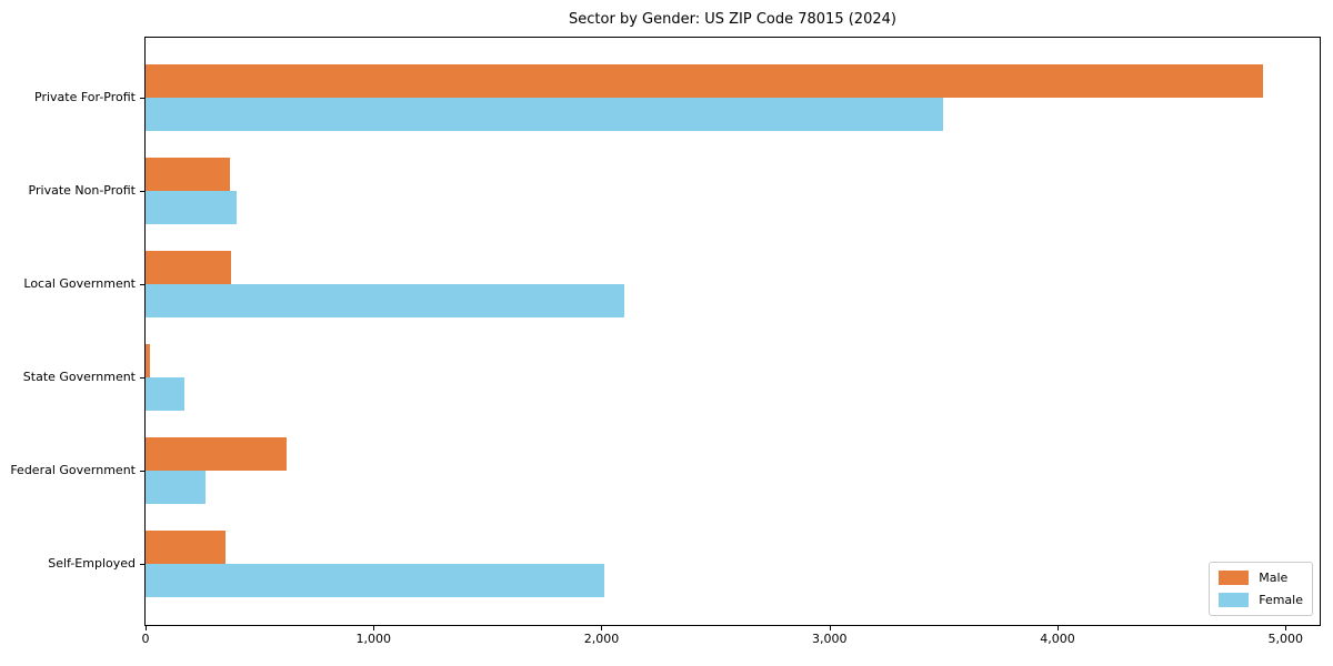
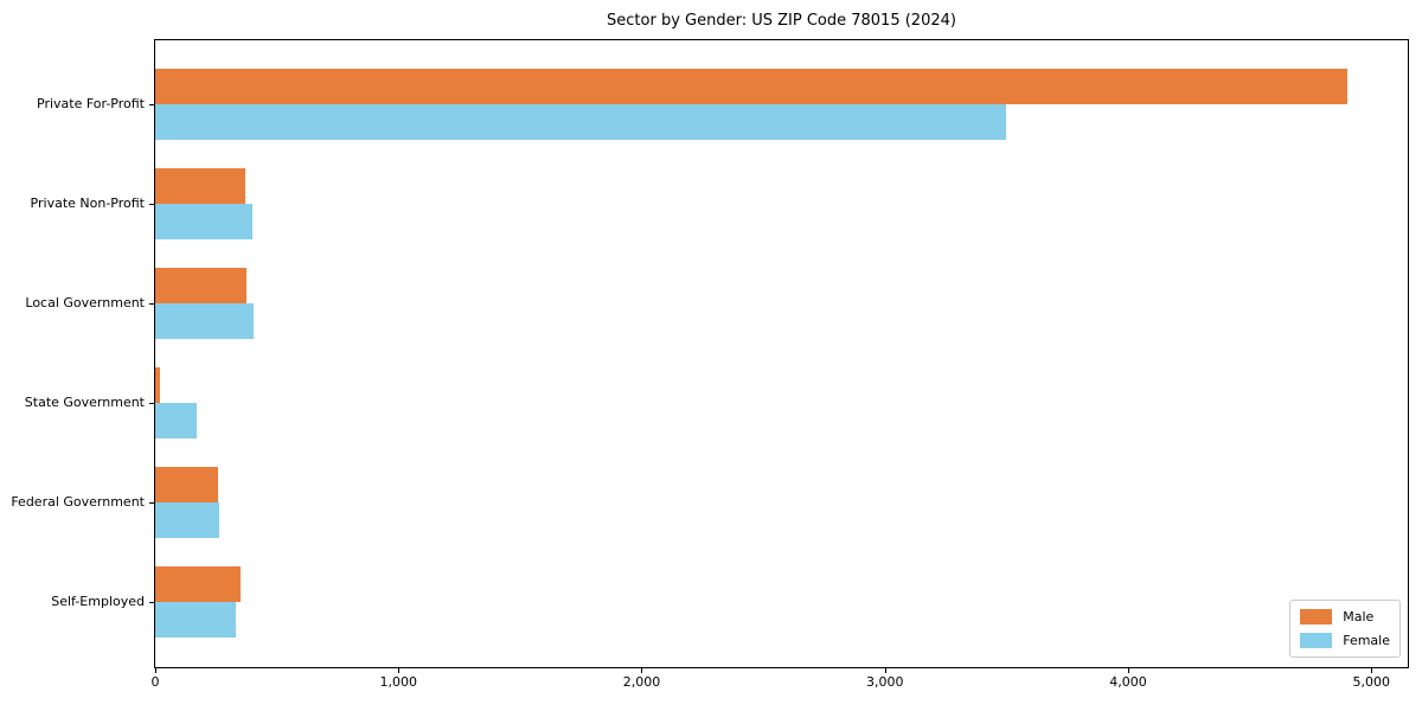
Female/Local Government: 2100 -> 400
Male/Federal Government: 620 -> 260
Female/Self-Employed: 2010 -> 330
